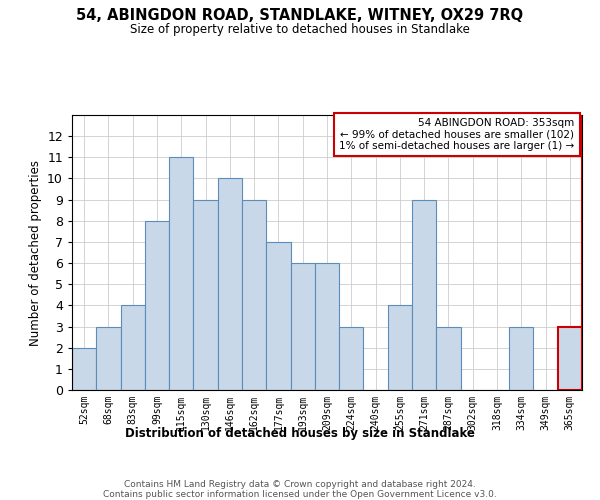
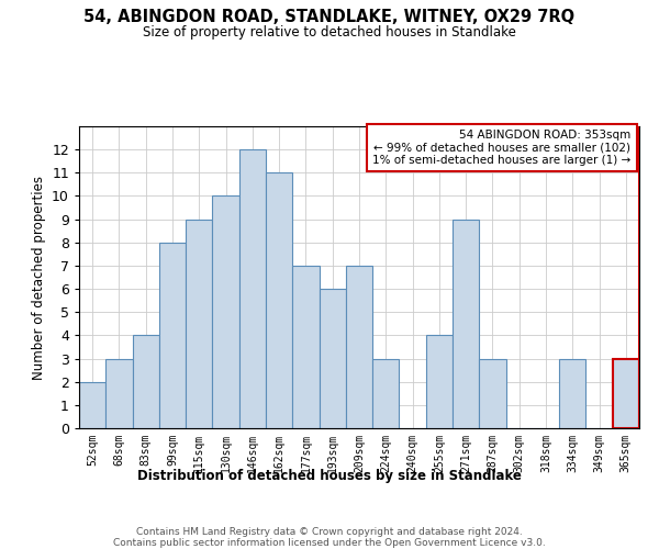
115sqm: 11 -> 9
130sqm: 9 -> 10
146sqm: 10 -> 12
162sqm: 9 -> 11
209sqm: 6 -> 7
